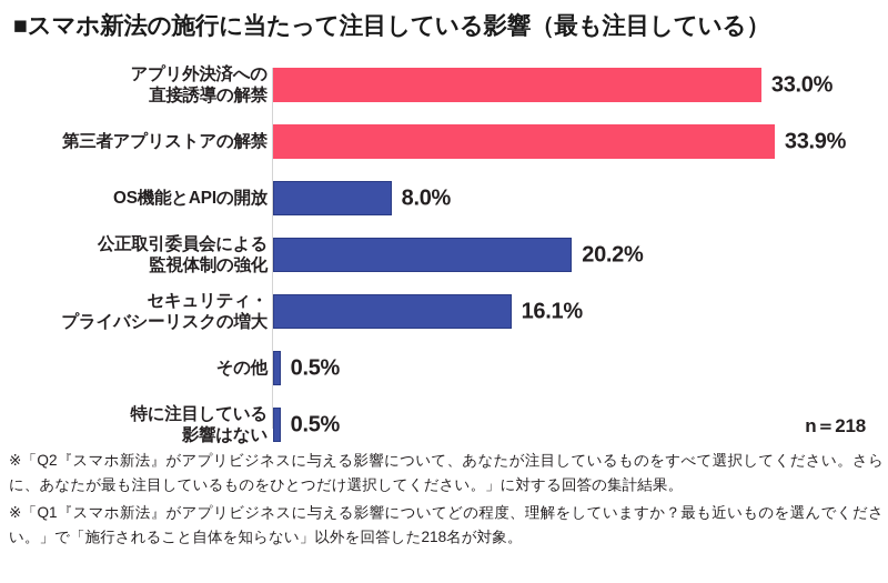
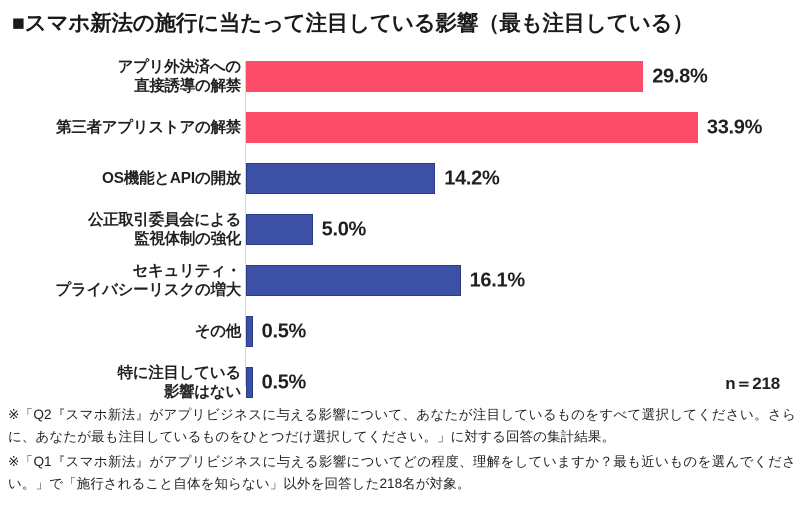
アプリ外決済への 直接誘導の解禁: 33.0% -> 29.8%
OS機能とAPIの開放: 8.0% -> 14.2%
公正取引委員会による 監視体制の強化: 20.2% -> 5.0%
